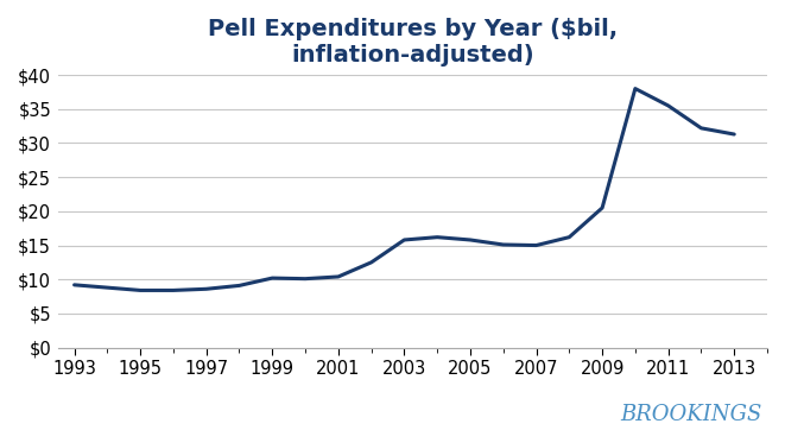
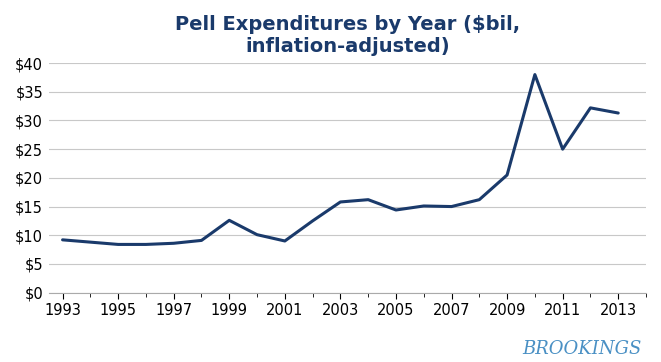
1999: $10.2 -> $12.6
2001: $10.4 -> $9.0
2005: $15.8 -> $14.4
2011: $35.5 -> $25.0
